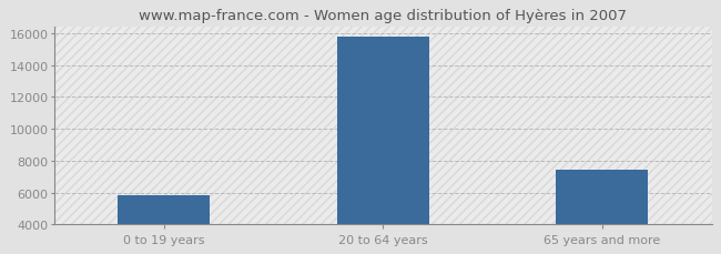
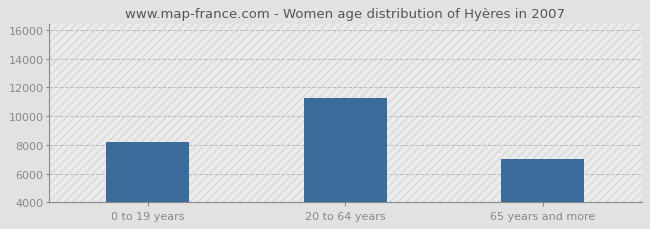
0 to 19 years: 5800 -> 8200
20 to 64 years: 15800 -> 11300
65 years and more: 7400 -> 7000
